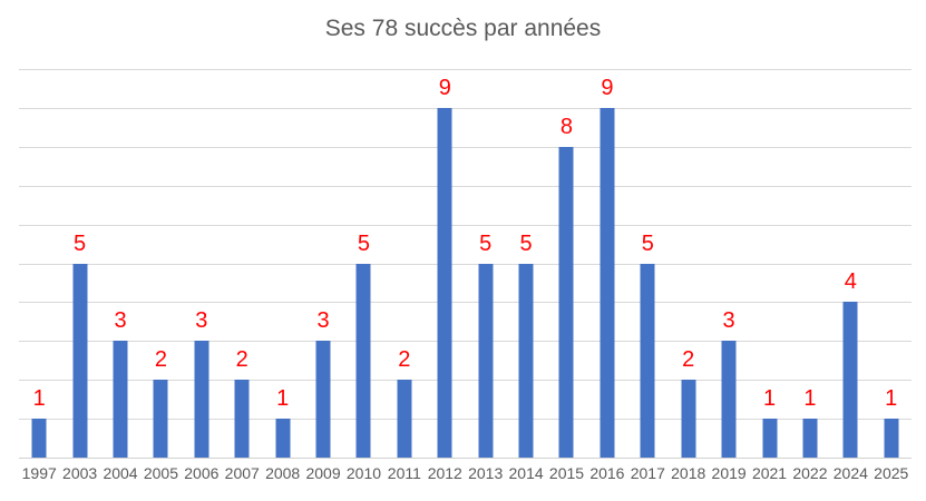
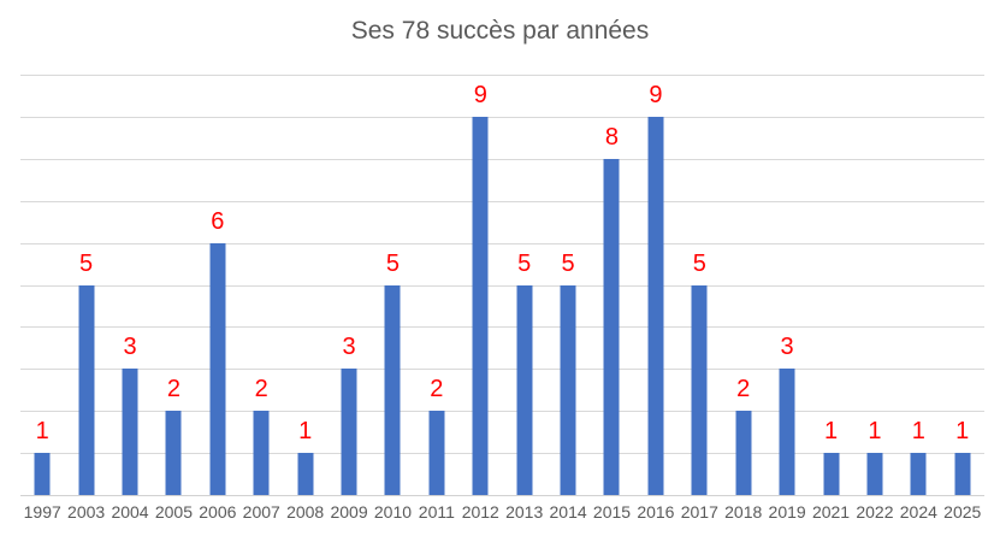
2006: 3 -> 6
2024: 4 -> 1
